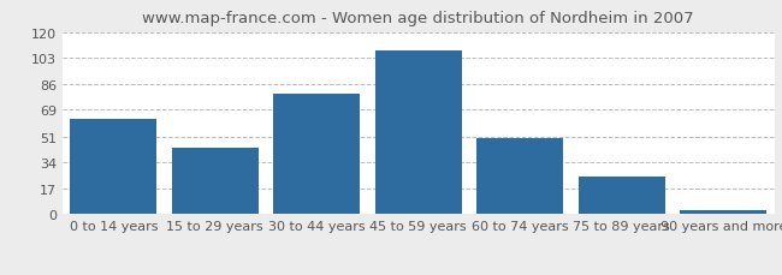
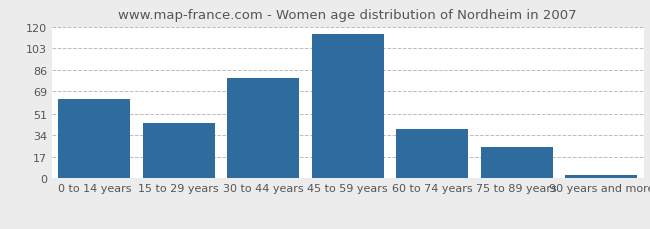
45 to 59 years: 108 -> 114
60 to 74 years: 50 -> 39
